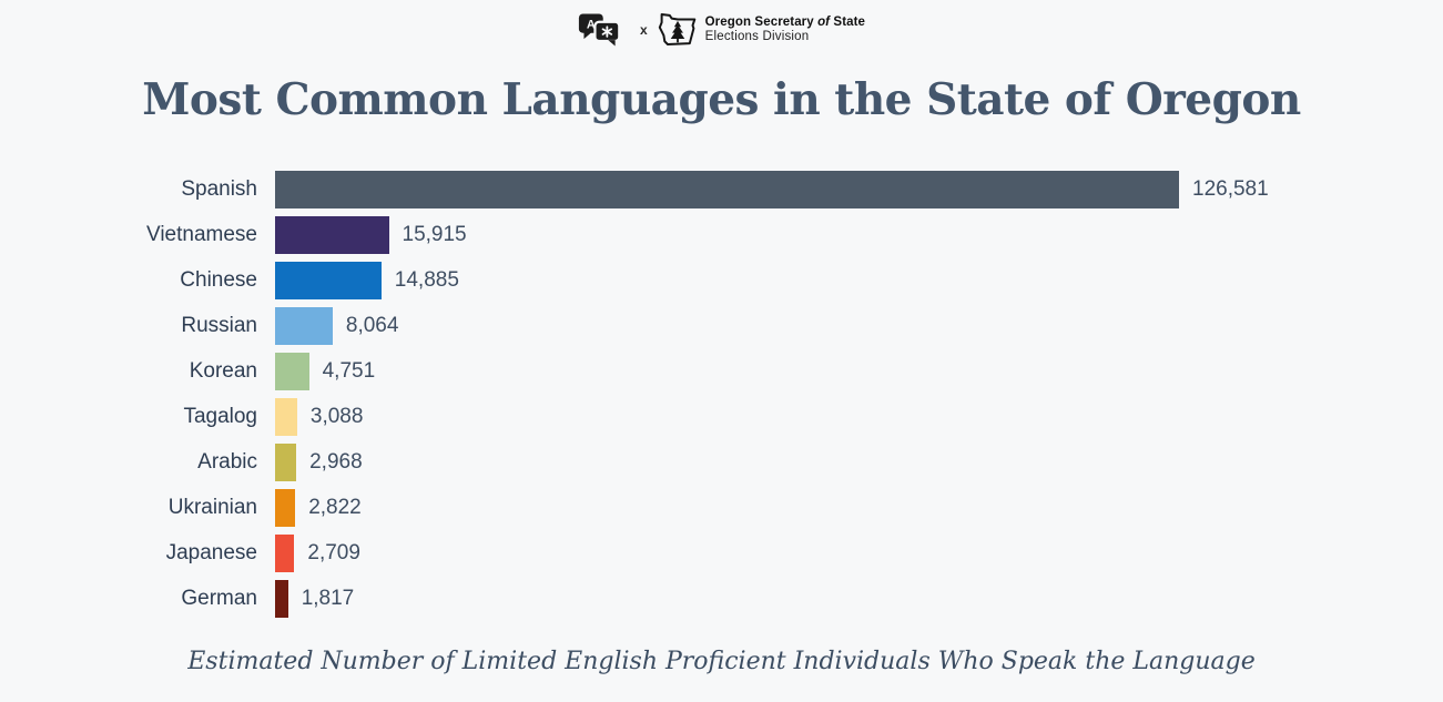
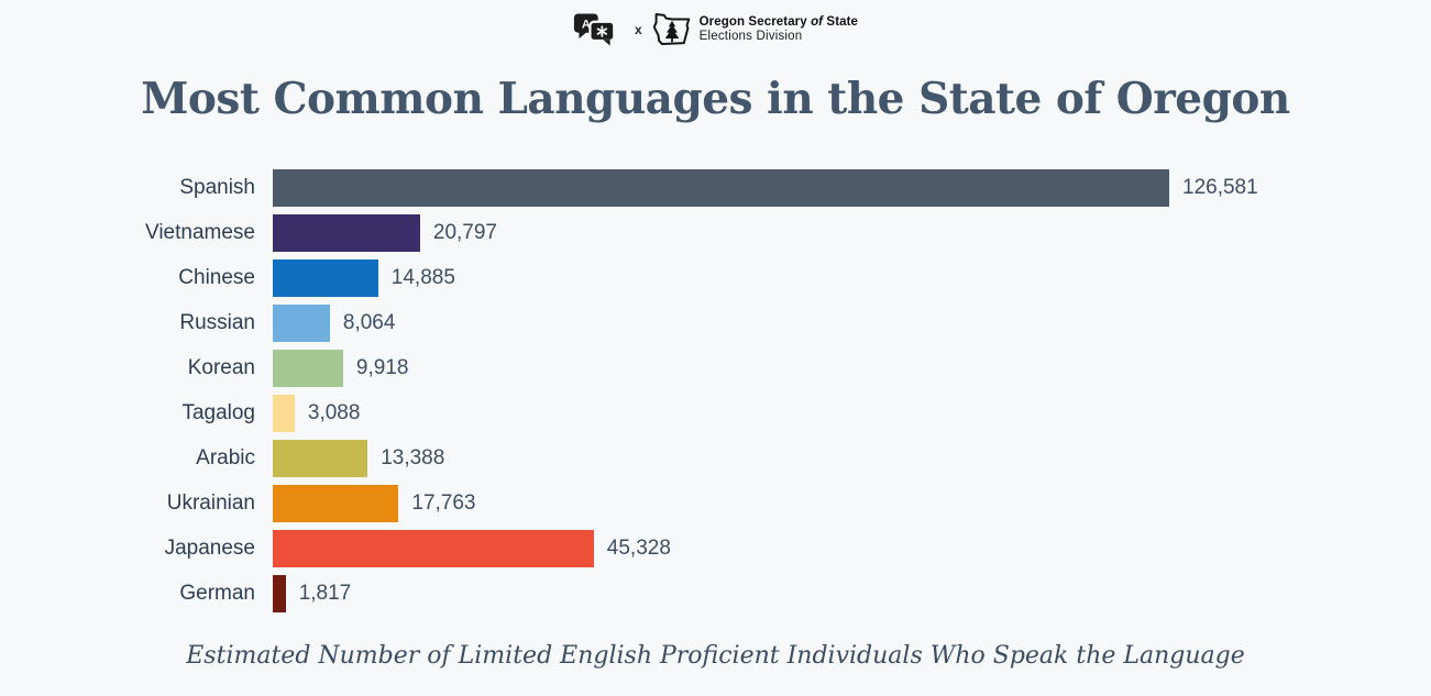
Vietnamese: 15,915 -> 20,797
Korean: 4,751 -> 9,918
Arabic: 2,968 -> 13,388
Ukrainian: 2,822 -> 17,763
Japanese: 2,709 -> 45,328
